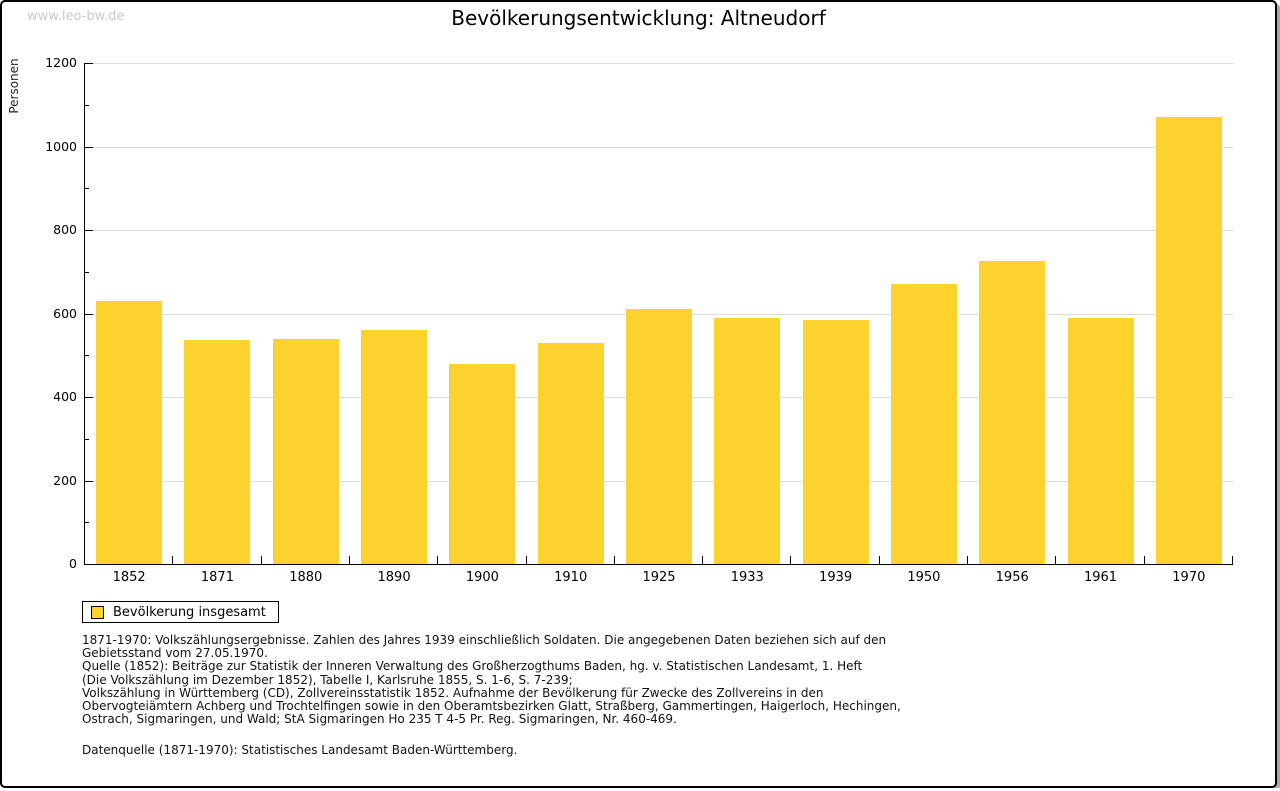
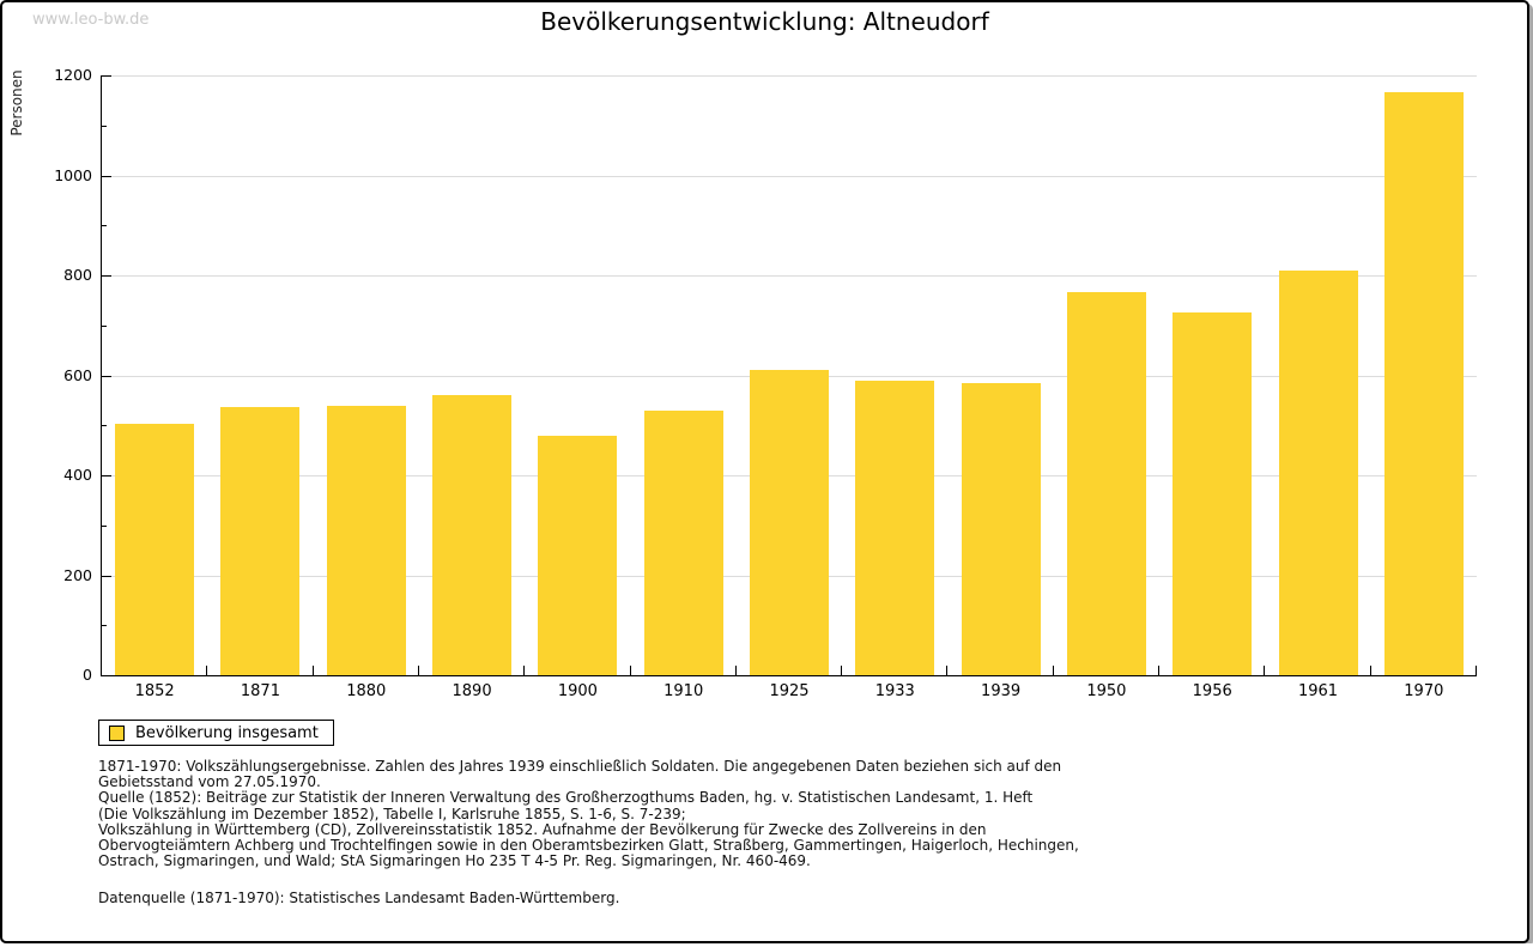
1852: 630 -> 500
1950: 670 -> 770
1961: 590 -> 810
1970: 1070 -> 1170
